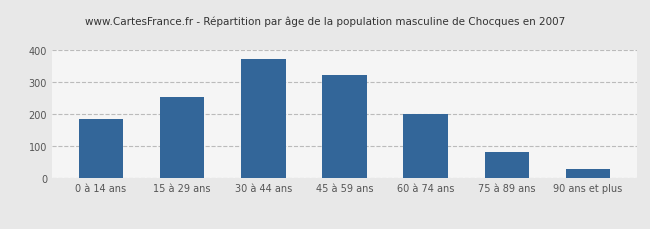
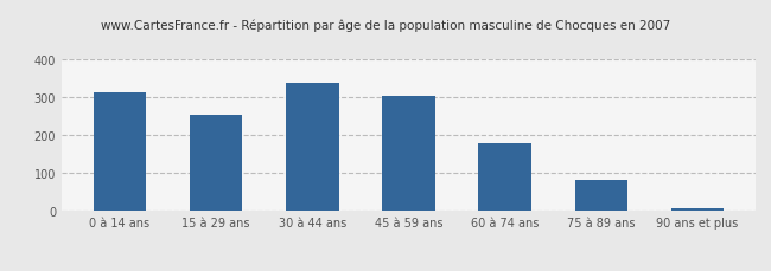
0 à 14 ans: 185 -> 312
30 à 44 ans: 370 -> 338
45 à 59 ans: 320 -> 302
60 à 74 ans: 200 -> 179
90 ans et plus: 30 -> 7
